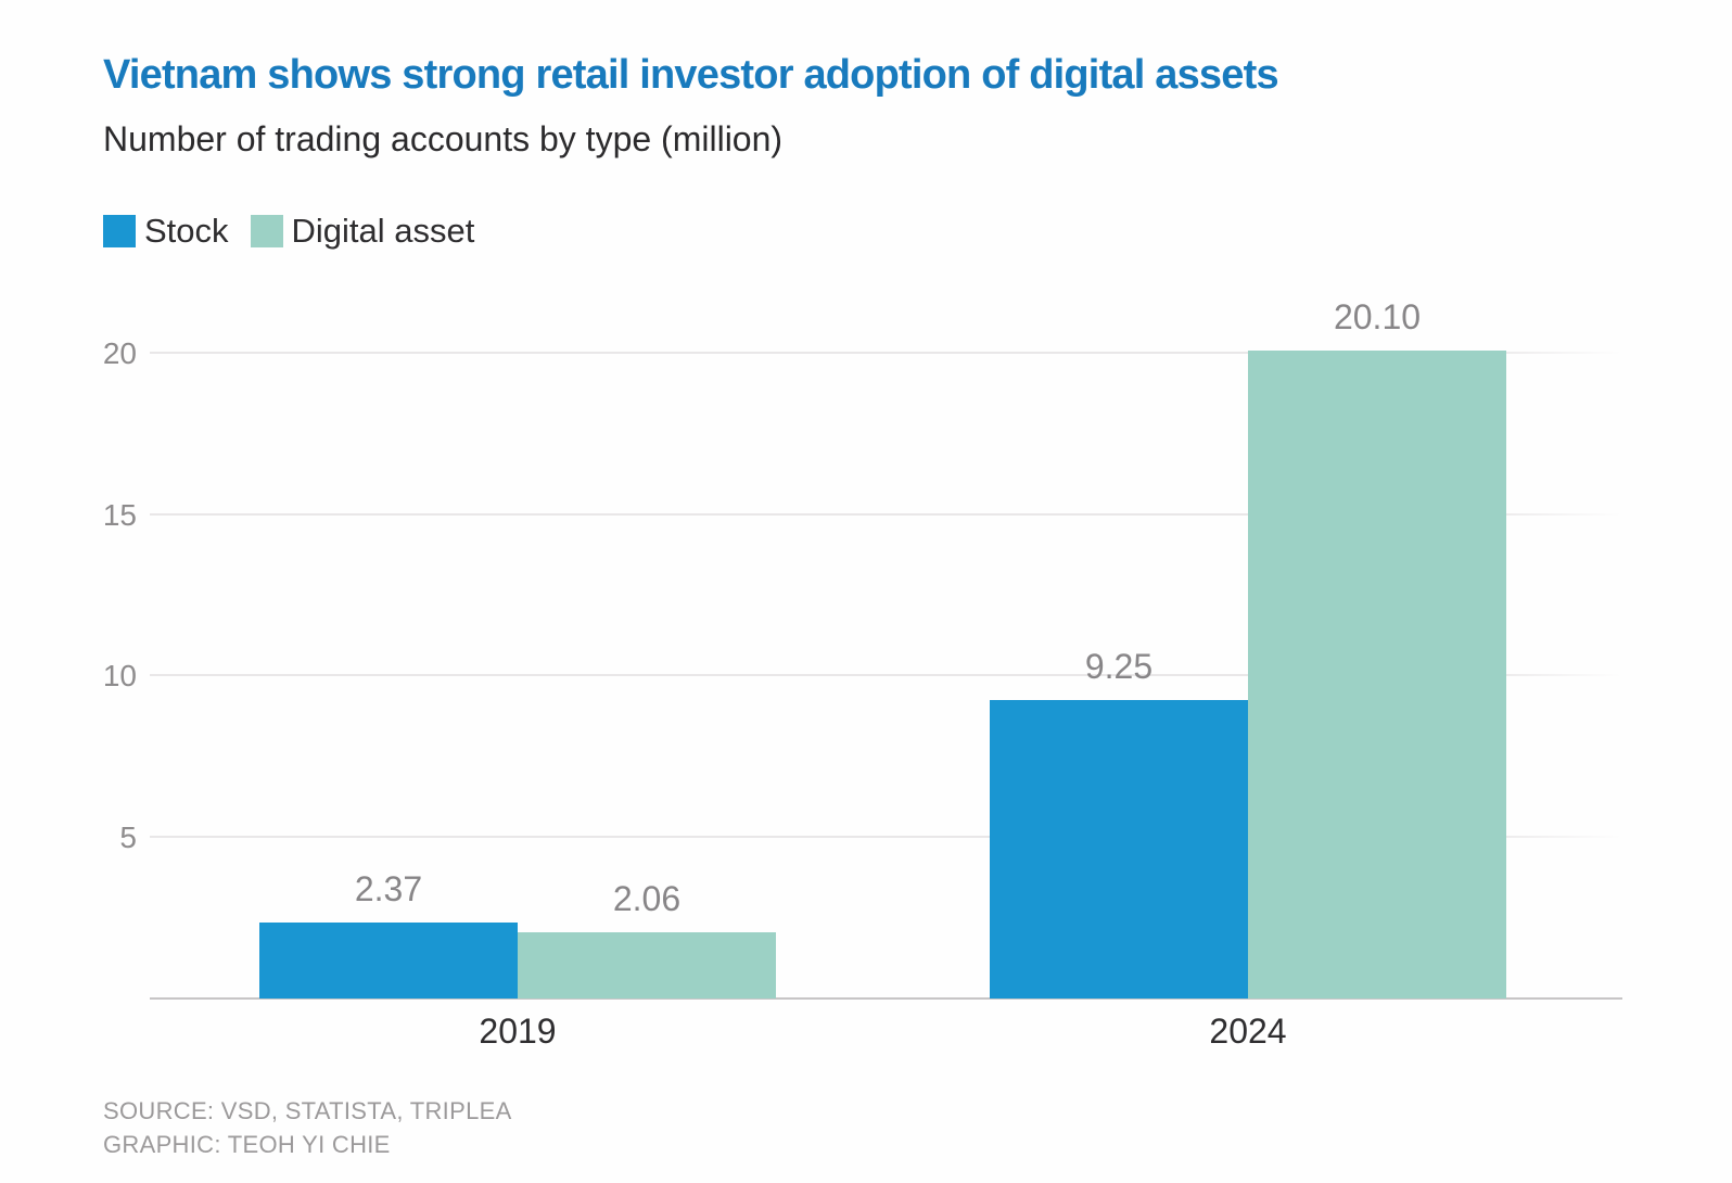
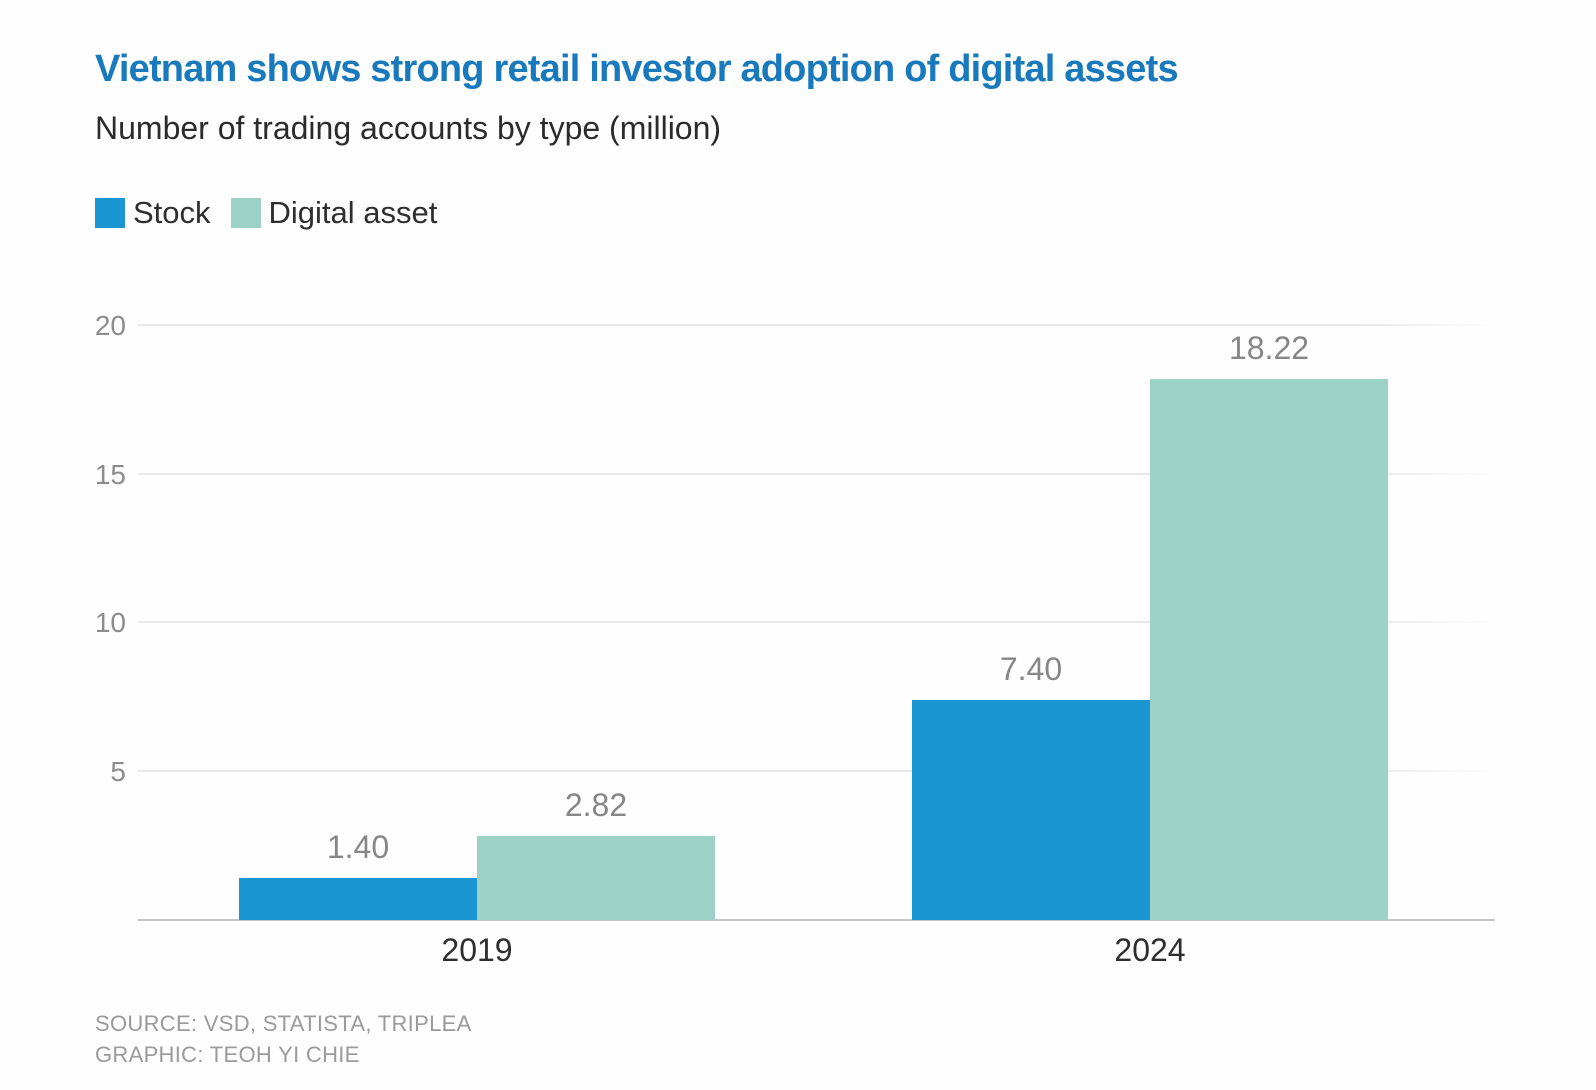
Stock/2019: 2.37 -> 1.40
Digital asset/2019: 2.06 -> 2.82
Stock/2024: 9.25 -> 7.40
Digital asset/2024: 20.10 -> 18.22
